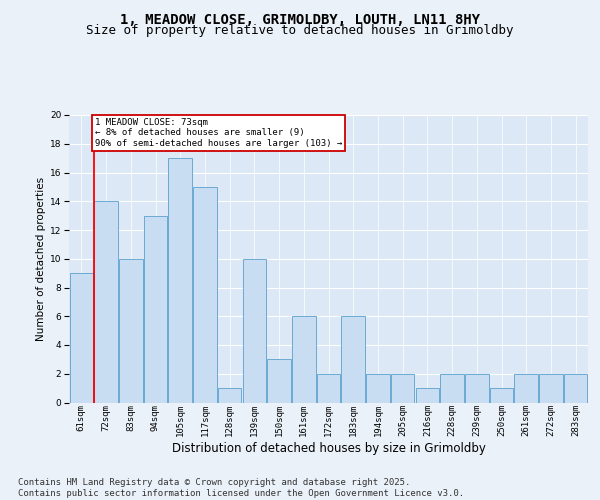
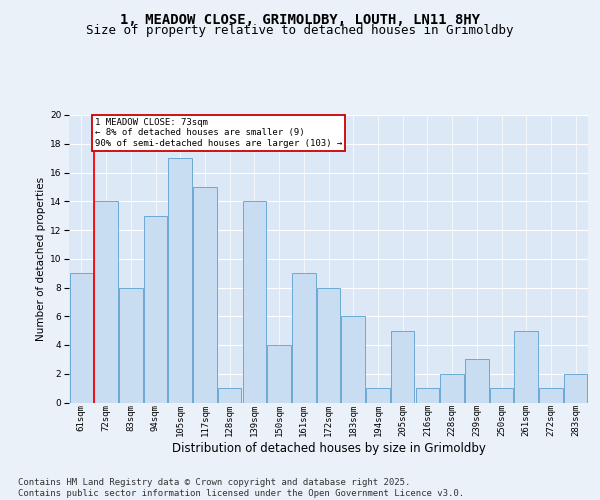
83sqm: 10 -> 8
139sqm: 10 -> 14
150sqm: 3 -> 4
161sqm: 6 -> 9
172sqm: 2 -> 8
194sqm: 2 -> 1
205sqm: 2 -> 5
239sqm: 2 -> 3
261sqm: 2 -> 5
272sqm: 2 -> 1
